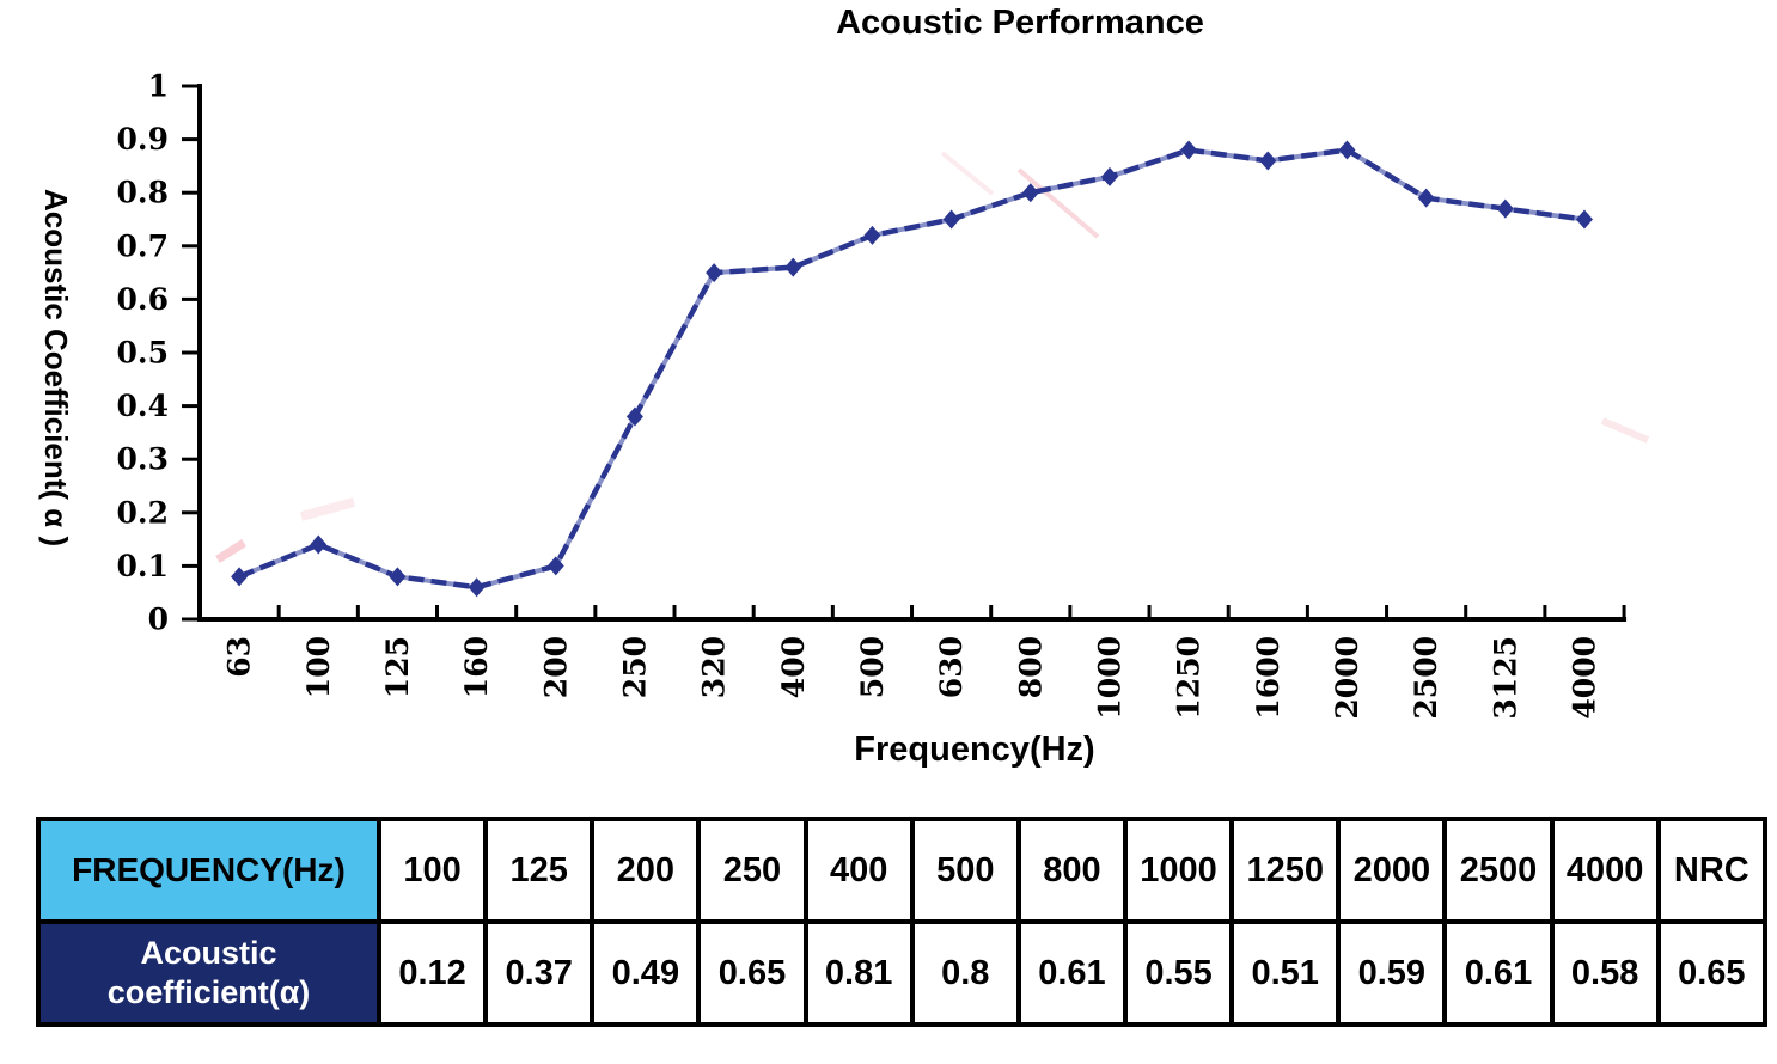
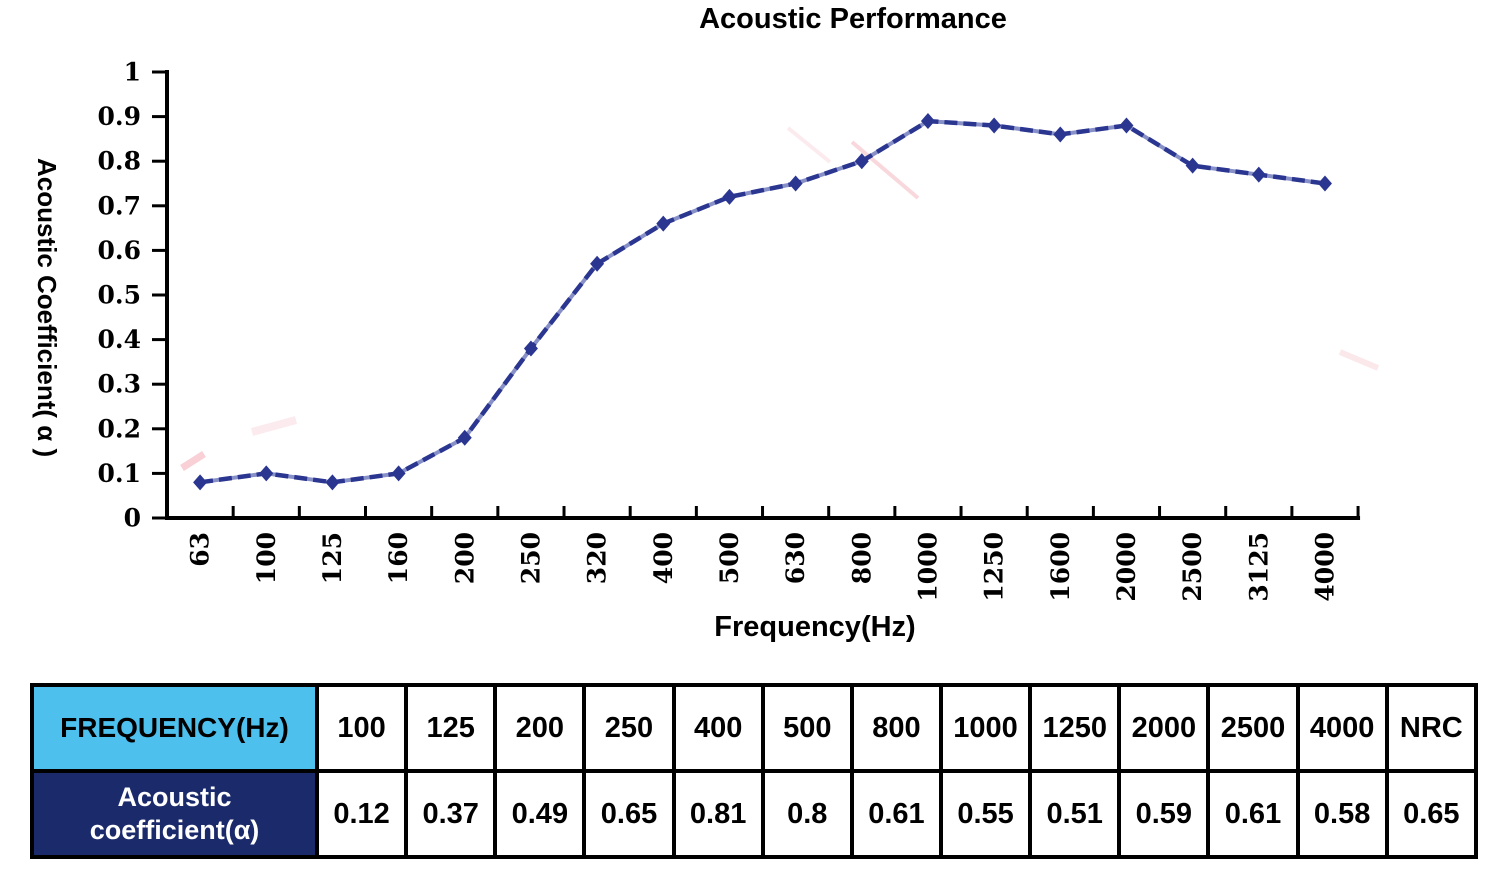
100: 0.14 -> 0.10
160: 0.06 -> 0.10
200: 0.10 -> 0.18
320: 0.65 -> 0.57
1000: 0.83 -> 0.89
